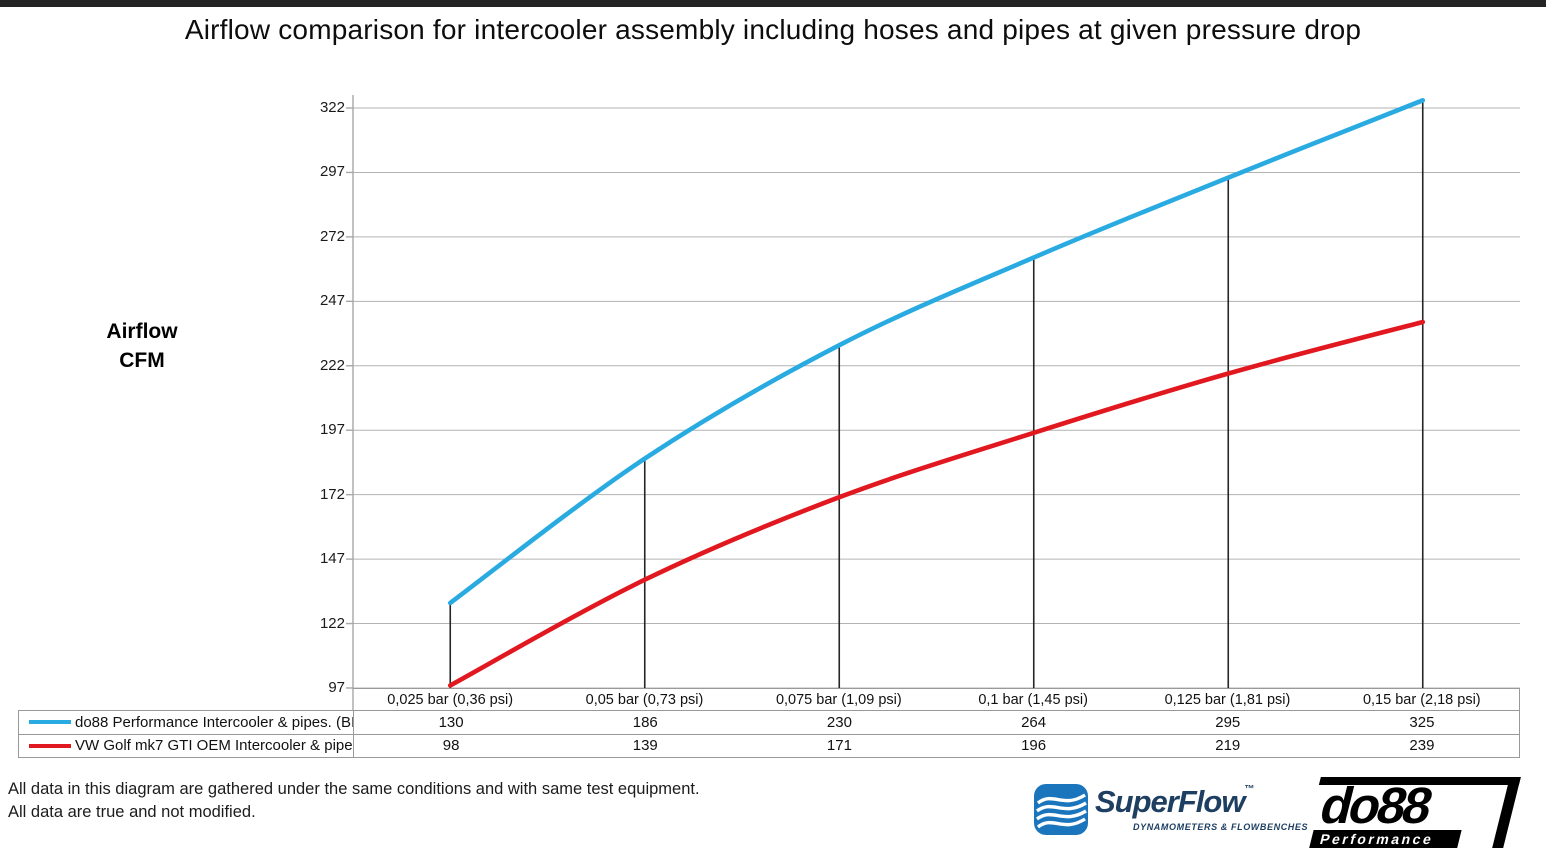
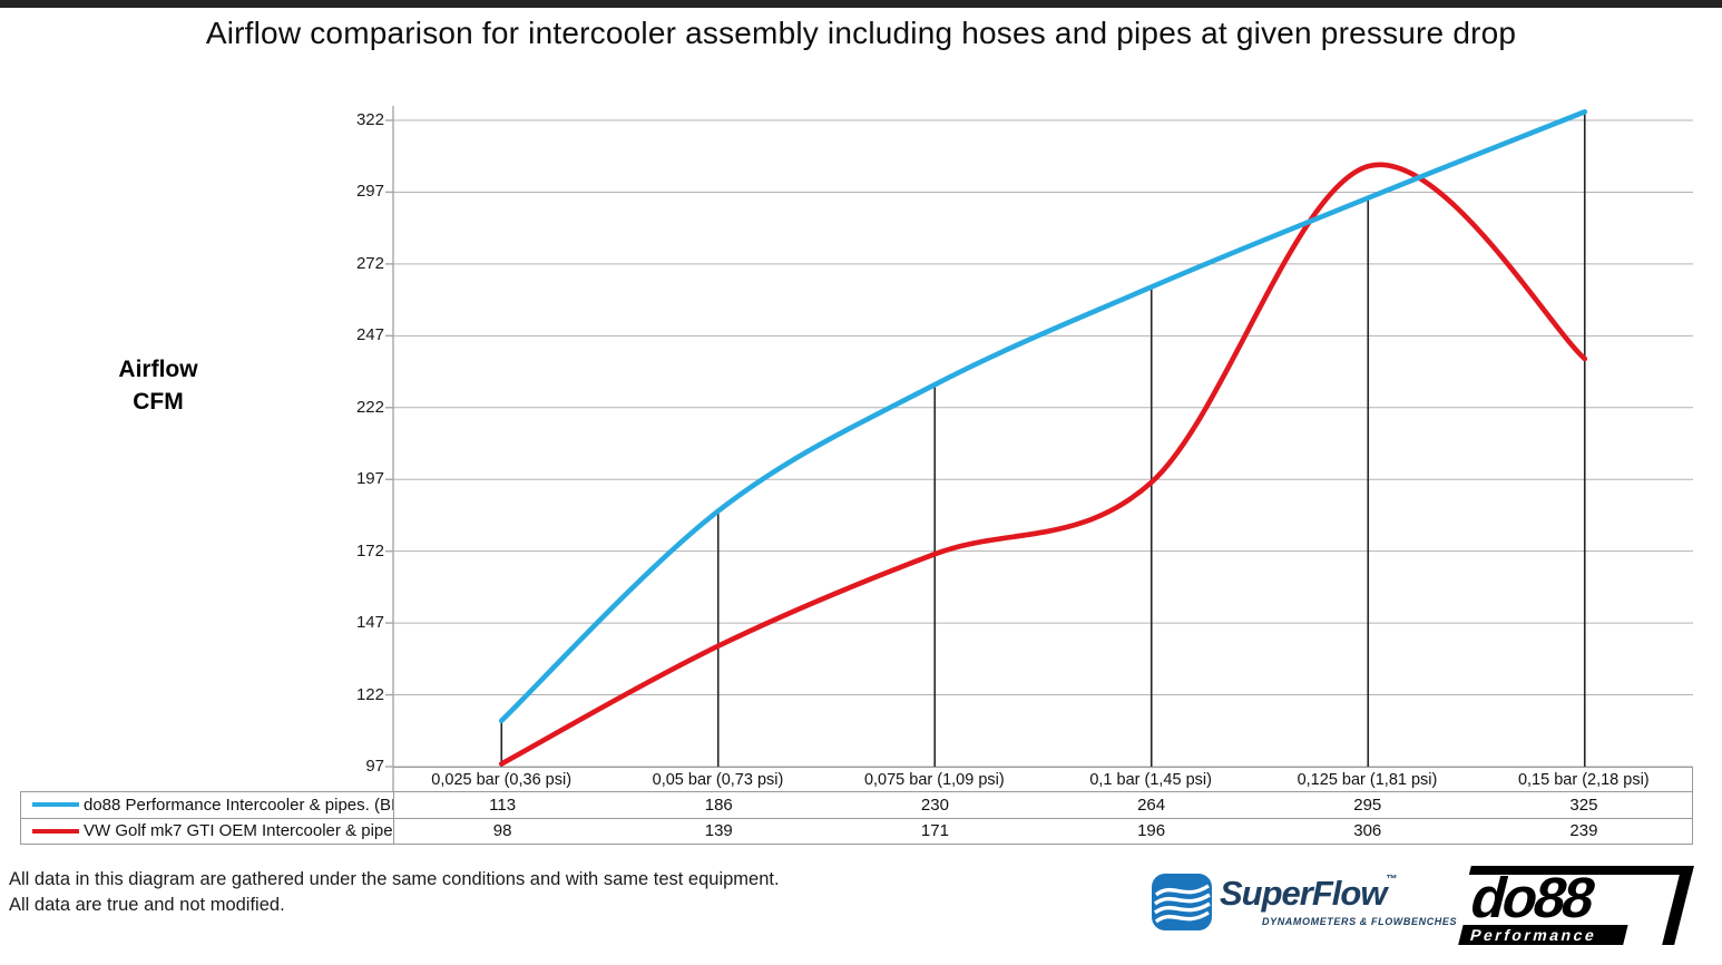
do88 Performance Intercooler & pipes. (BIG-220)/0,025 bar (0,36 psi): 130 -> 113
VW Golf mk7 GTI OEM Intercooler & pipes/0,125 bar (1,81 psi): 219 -> 306
